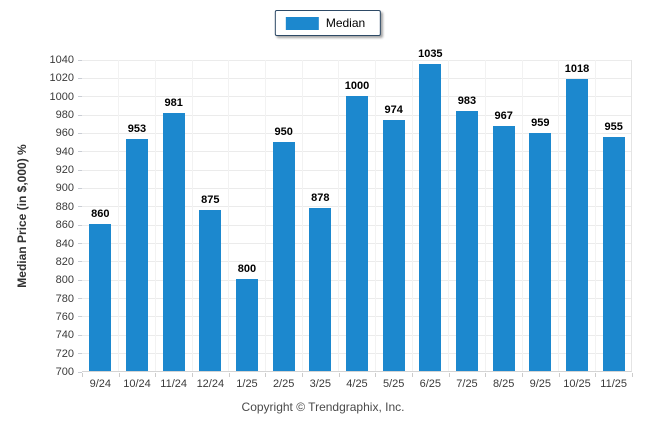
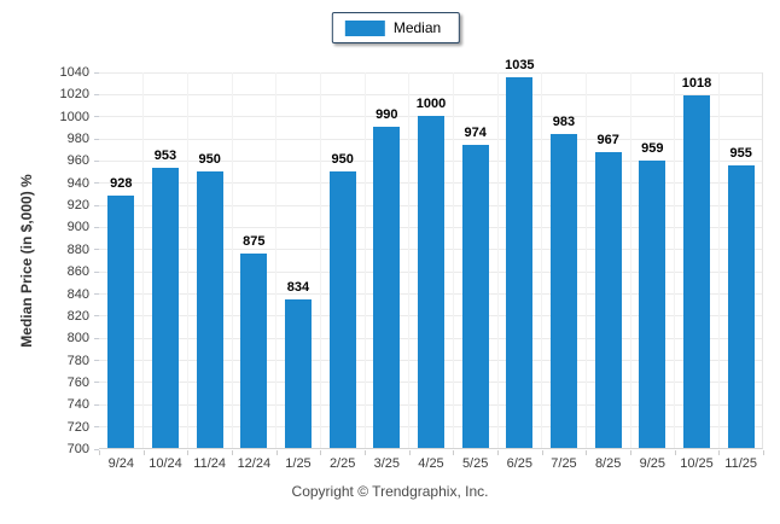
9/24: 860 -> 928
11/24: 981 -> 950
1/25: 800 -> 834
3/25: 878 -> 990
